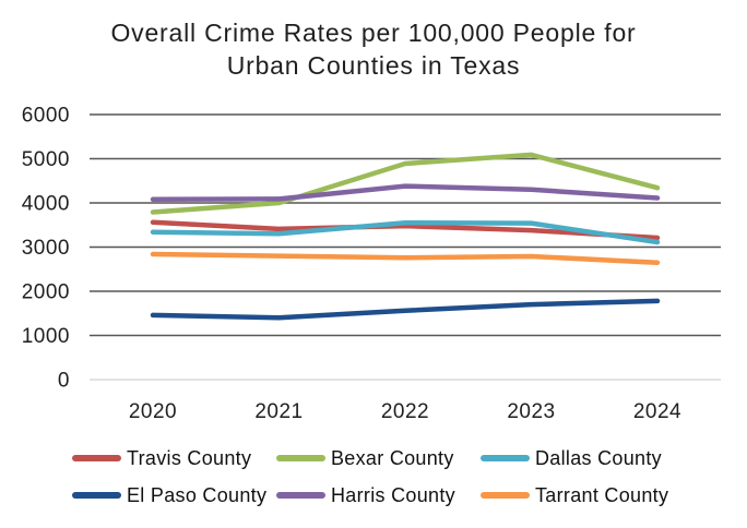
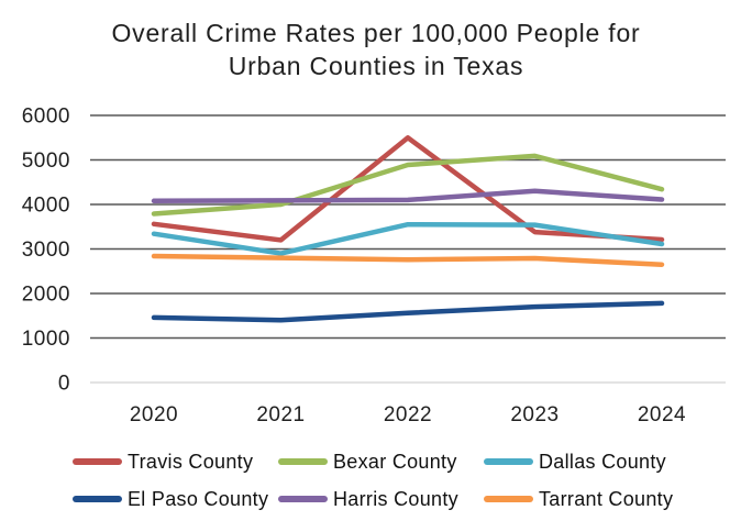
Travis County/2021: 3400 -> 3200
Dallas County/2021: 3300 -> 2900
Travis County/2022: 3500 -> 5500
Harris County/2022: 4400 -> 4100
